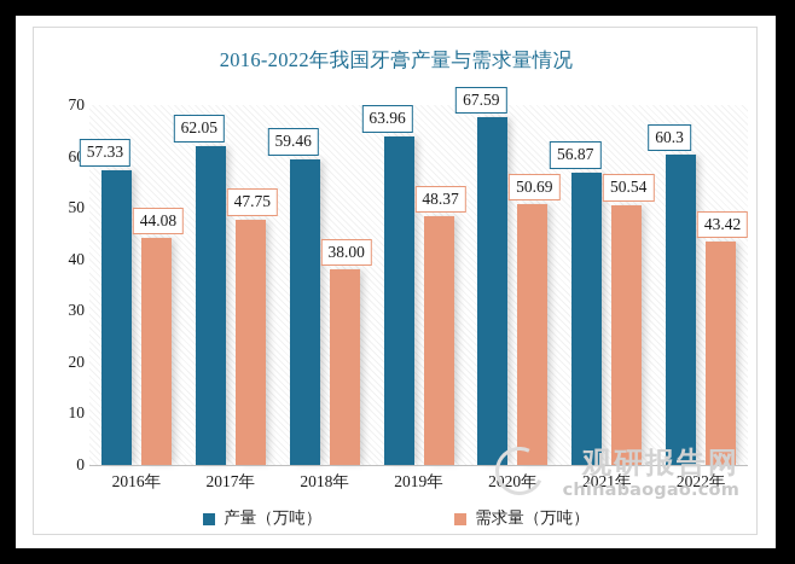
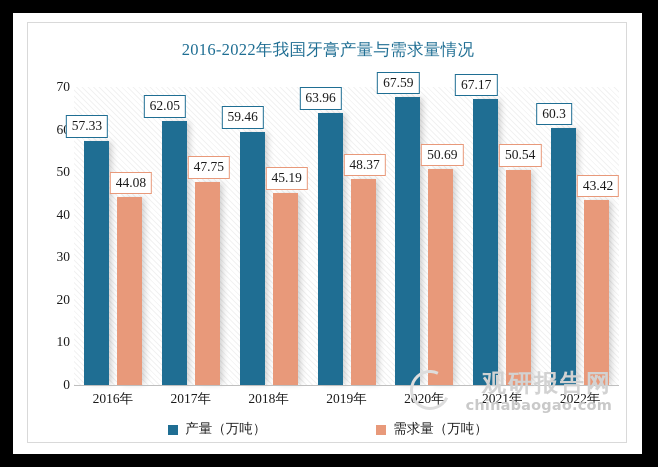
需求量（万吨）/2018年: 38.00 -> 45.19
产量（万吨）/2021年: 56.87 -> 67.17
